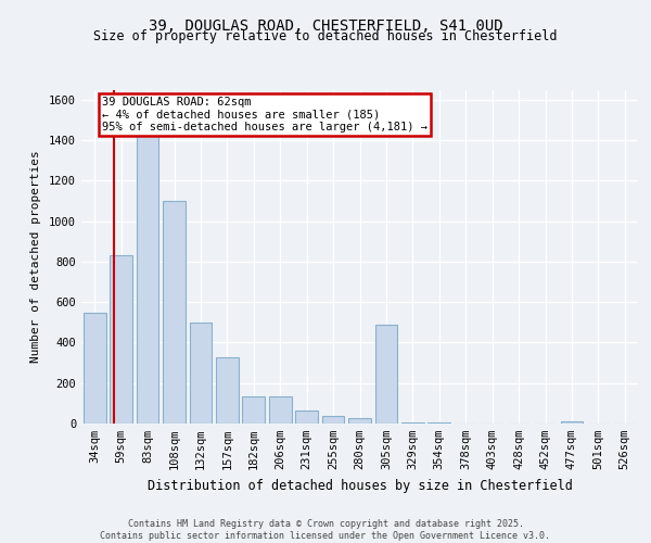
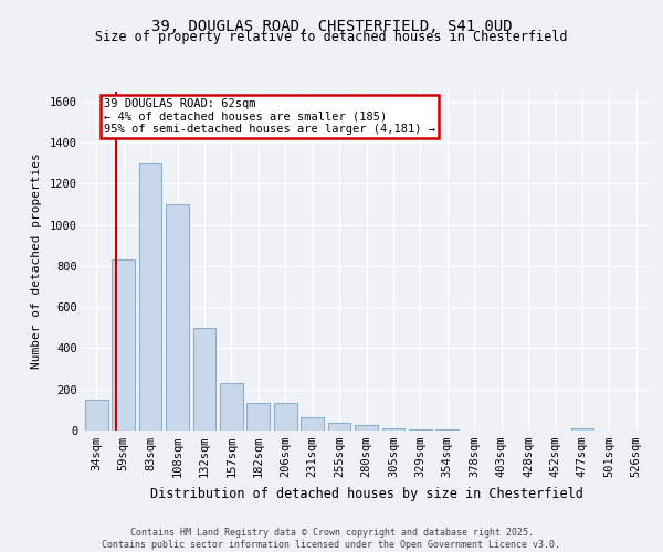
34sqm: 550 -> 150
83sqm: 1430 -> 1300
157sqm: 330 -> 230
305sqm: 490 -> 10
